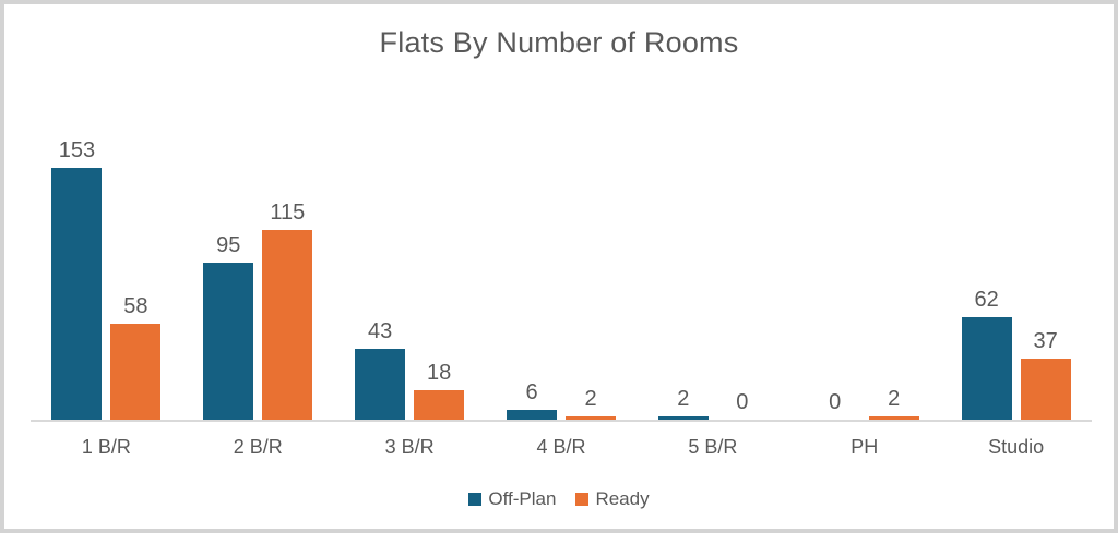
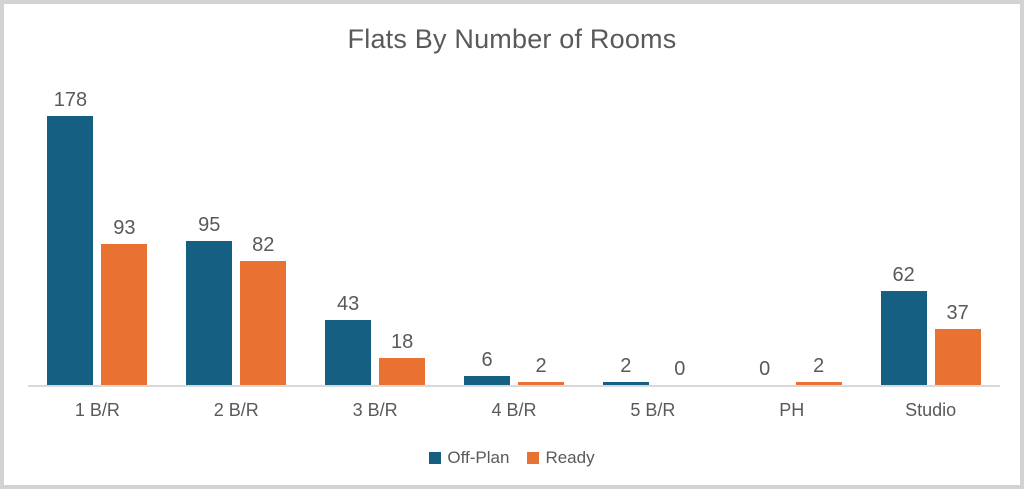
Off-Plan/1 B/R: 153 -> 178
Ready/1 B/R: 58 -> 93
Ready/2 B/R: 115 -> 82
